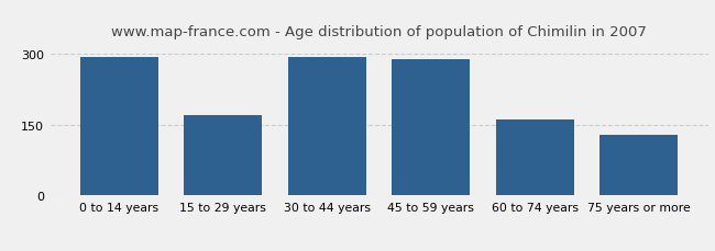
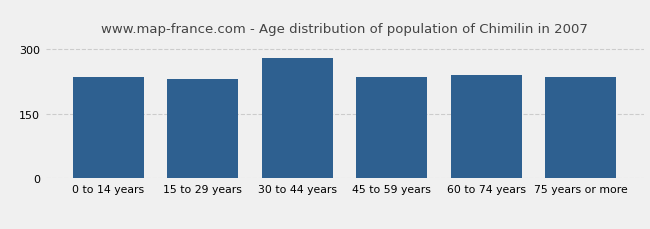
0 to 14 years: 294 -> 235
15 to 29 years: 170 -> 230
30 to 44 years: 293 -> 280
45 to 59 years: 289 -> 235
60 to 74 years: 160 -> 240
75 years or more: 128 -> 235
